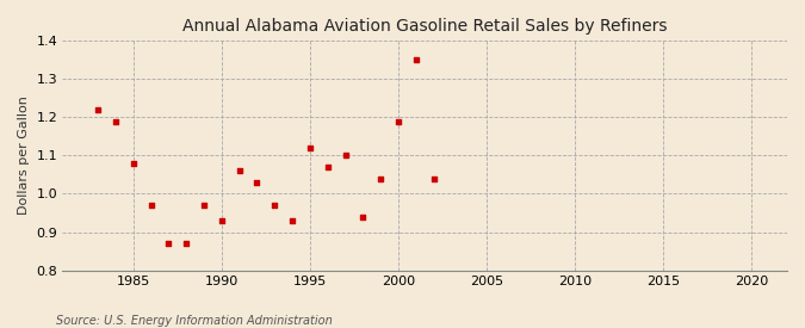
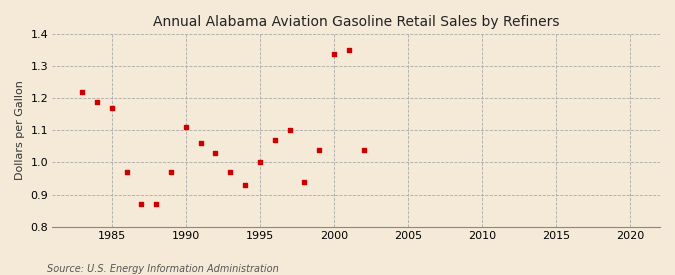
1985: 1.08 -> 1.17
1990: 0.93 -> 1.11
1995: 1.12 -> 1.00
2000: 1.19 -> 1.34
